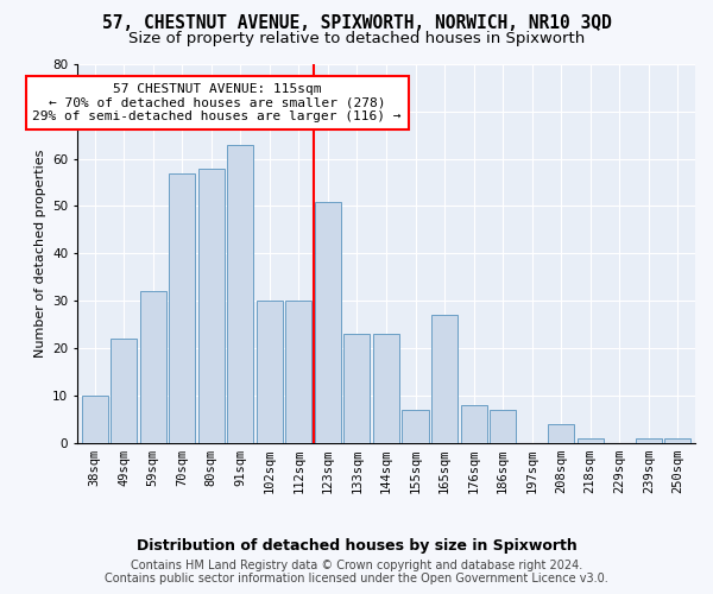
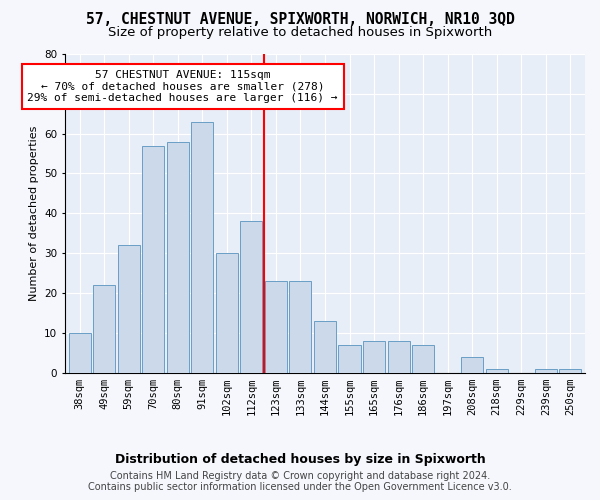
112sqm: 30 -> 38
123sqm: 51 -> 23
144sqm: 23 -> 13
165sqm: 27 -> 8
